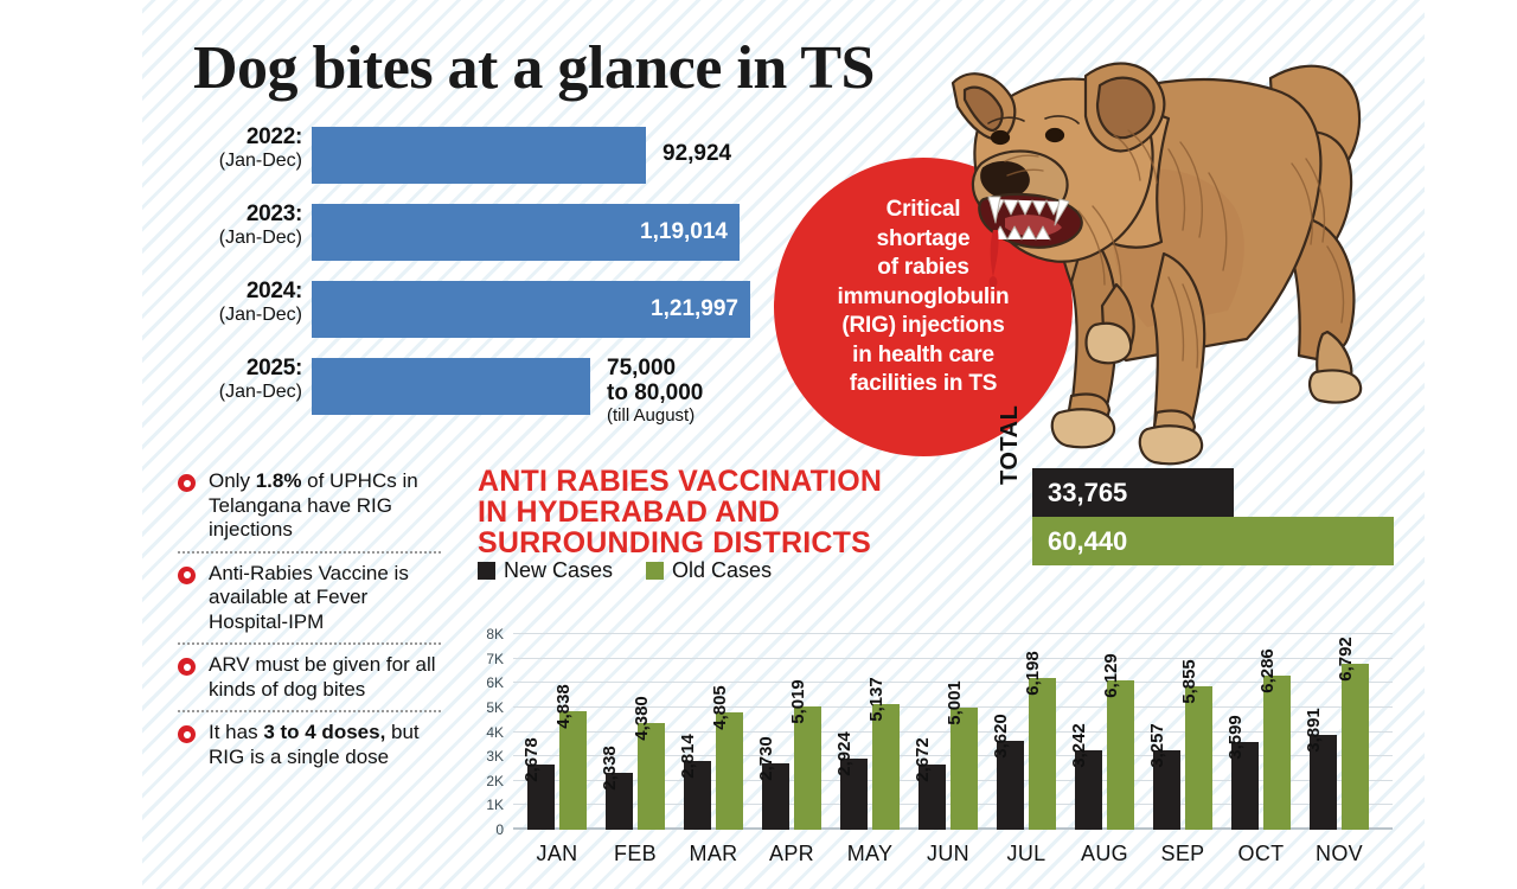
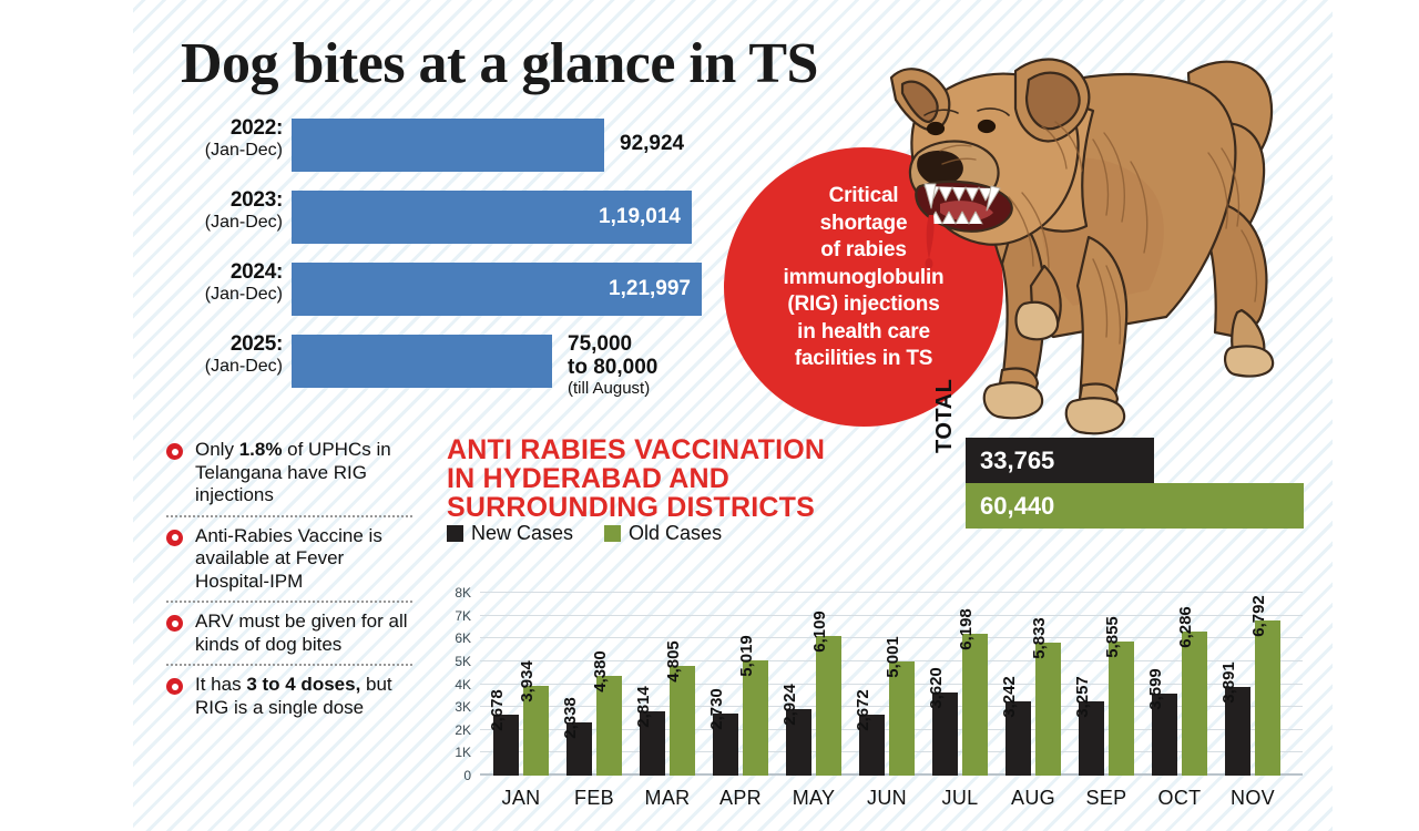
Old Cases/JAN: 4,838 -> 3,934
Old Cases/MAY: 5,137 -> 6,109
Old Cases/AUG: 6,129 -> 5,833
